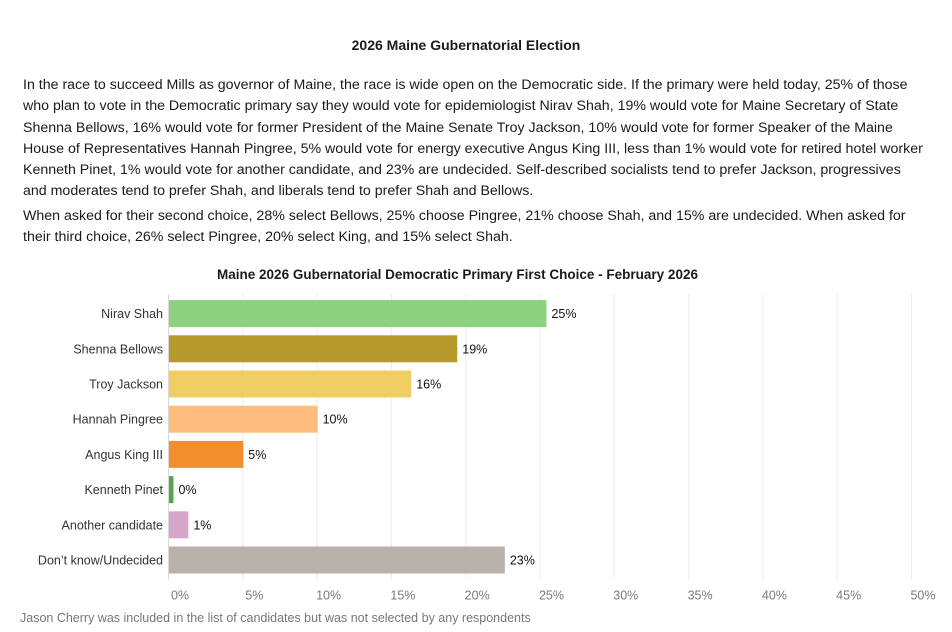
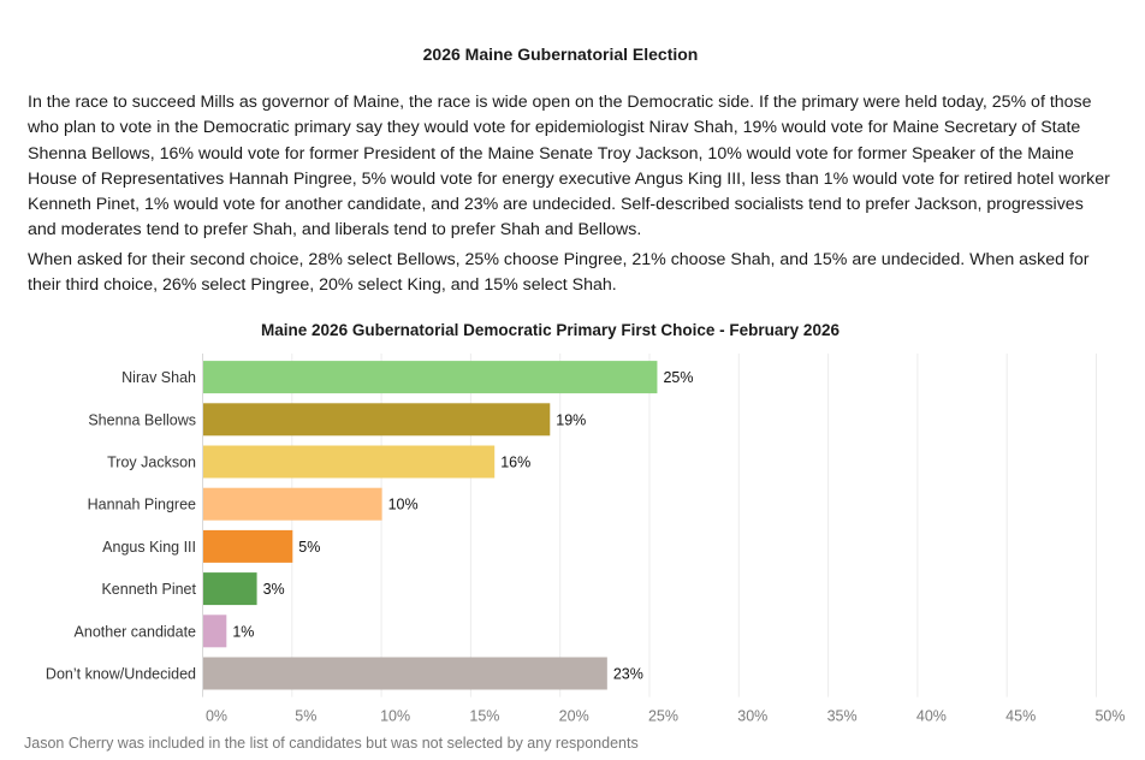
Kenneth Pinet: 0% -> 3%
